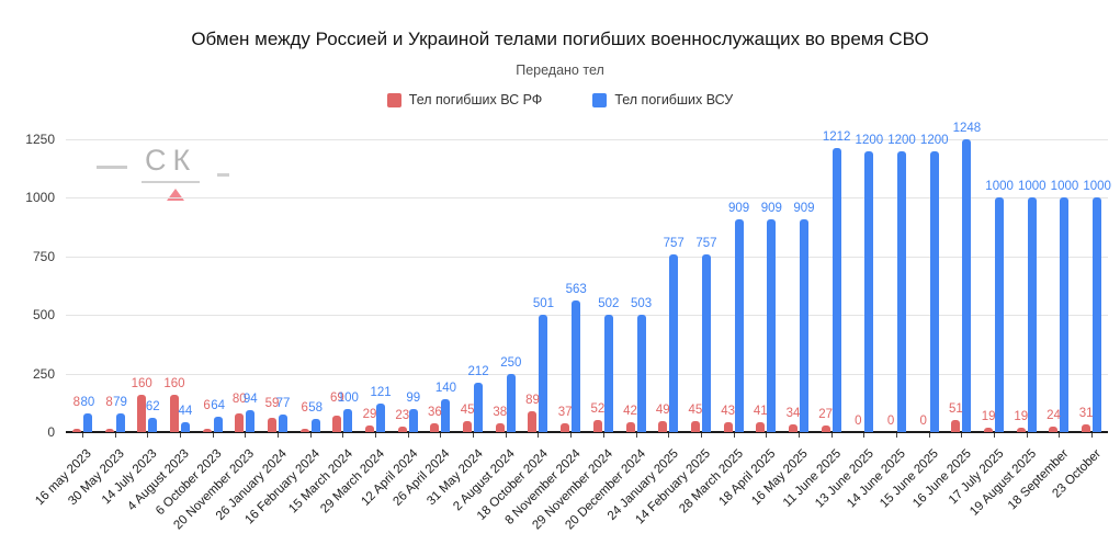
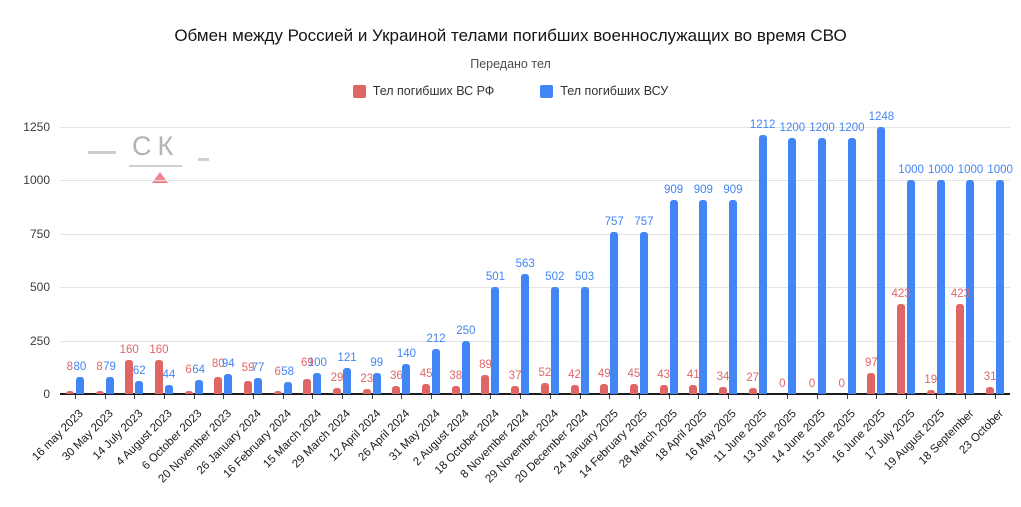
Тел погибших ВС РФ/16 June 2025: 51 -> 97
Тел погибших ВС РФ/17 July 2025: 19 -> 423
Тел погибших ВС РФ/18 September: 24 -> 423
